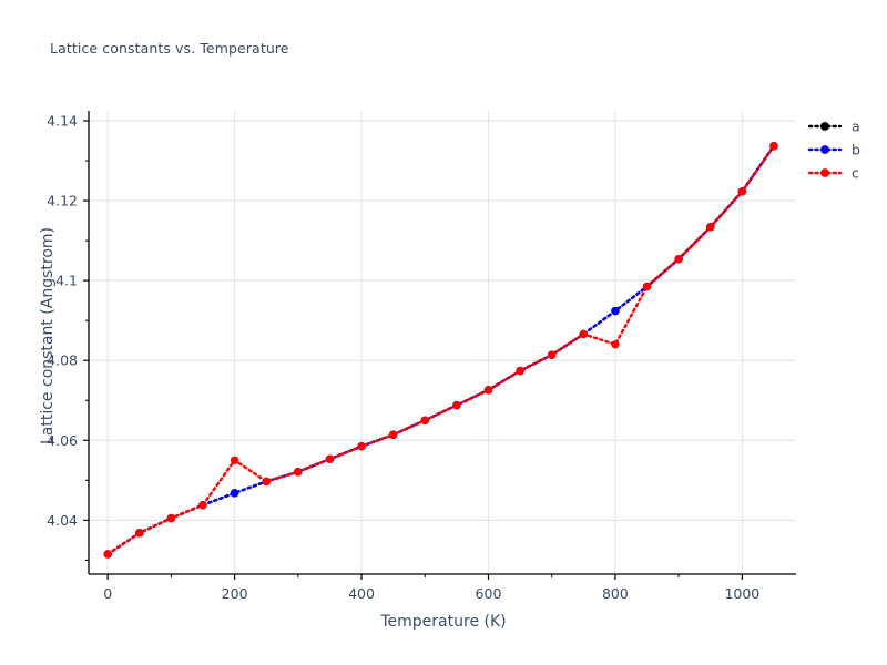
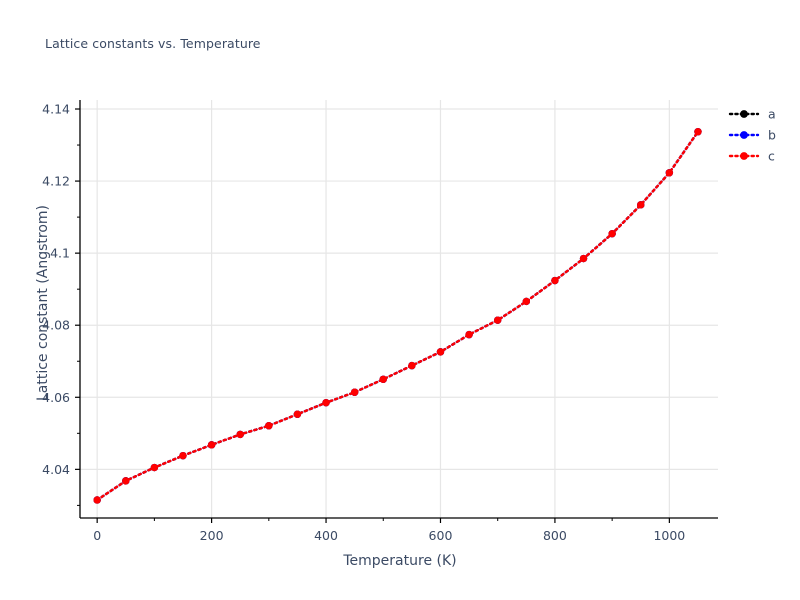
c/200: 4.055 -> 4.047
c/800: 4.084 -> 4.092
